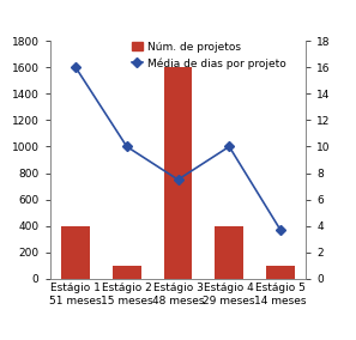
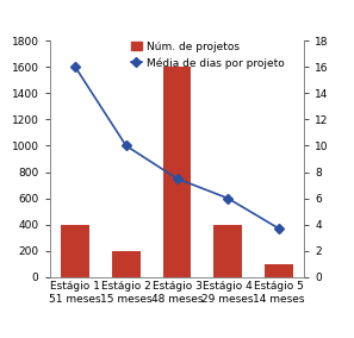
Núm. de projetos/Estágio 2 15 meses: 100 -> 200
Média de dias por projeto/Estágio 4 29 meses: 10.0 -> 6.0
